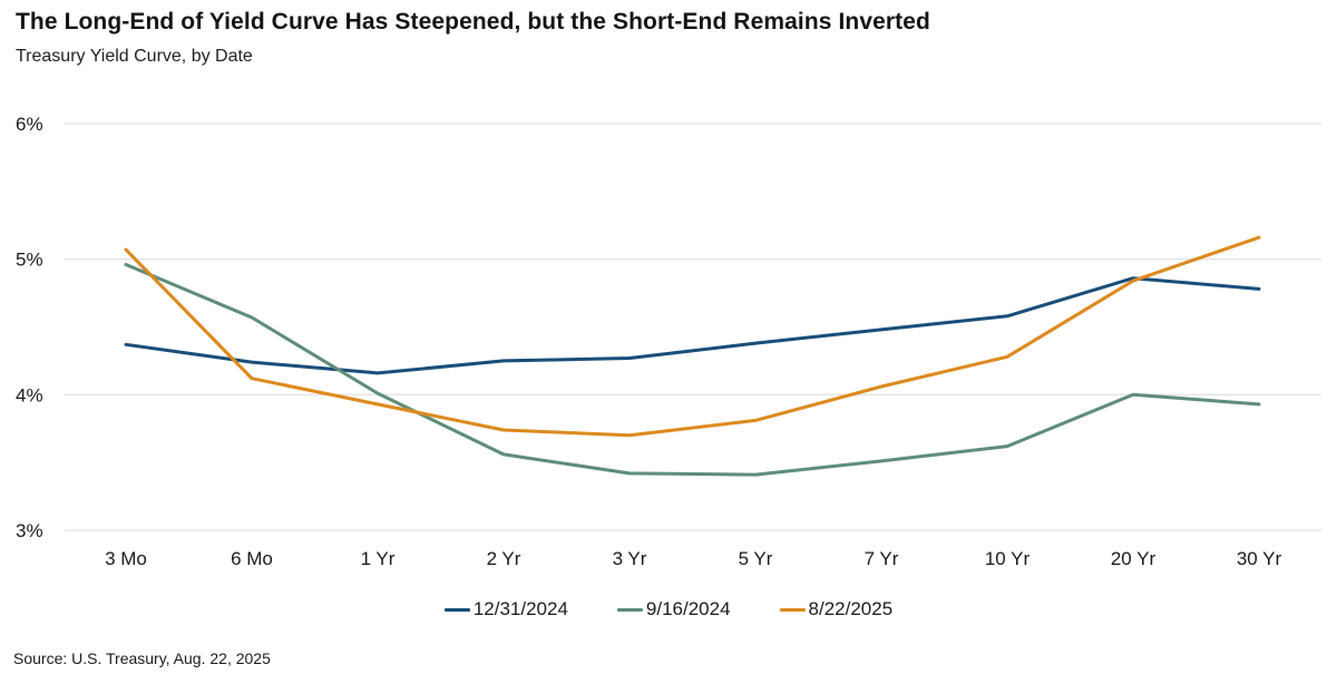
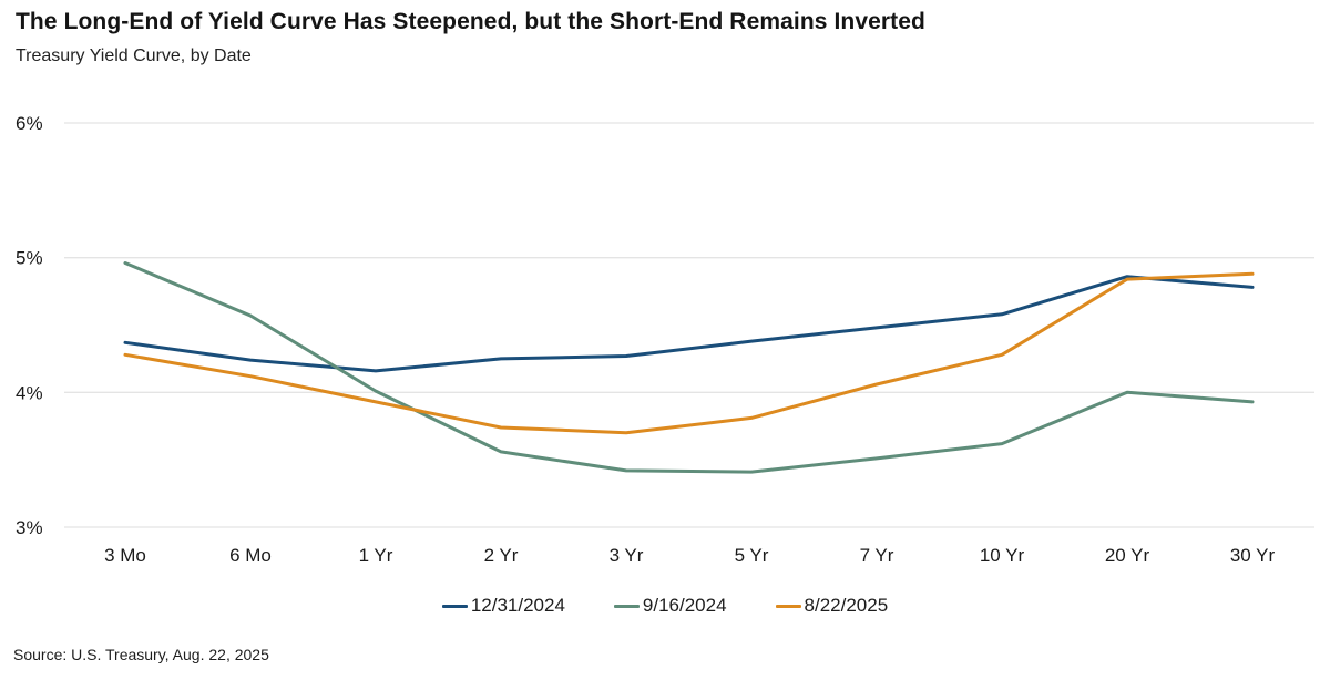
8/22/2025/3 Mo: 5.07% -> 4.28%
8/22/2025/30 Yr: 5.16% -> 4.88%
